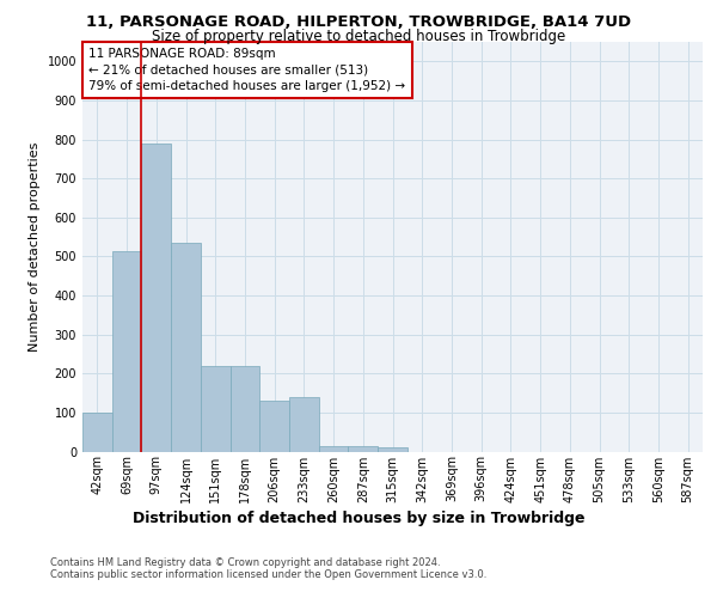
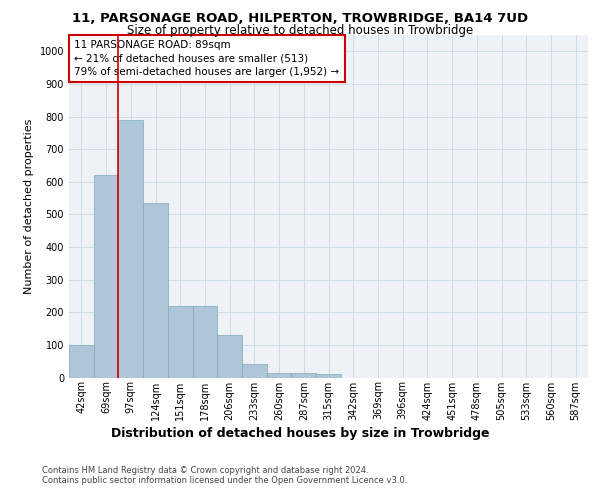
69sqm: 515 -> 620
233sqm: 140 -> 42
